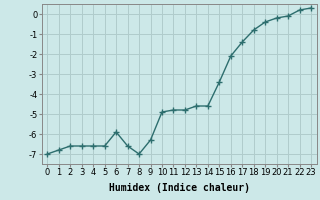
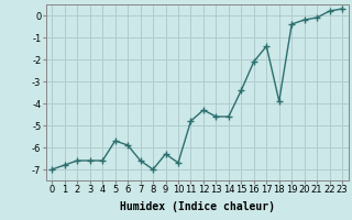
5: -6.6 -> -5.7
10: -4.9 -> -6.7
12: -4.8 -> -4.3
18: -0.8 -> -3.9
